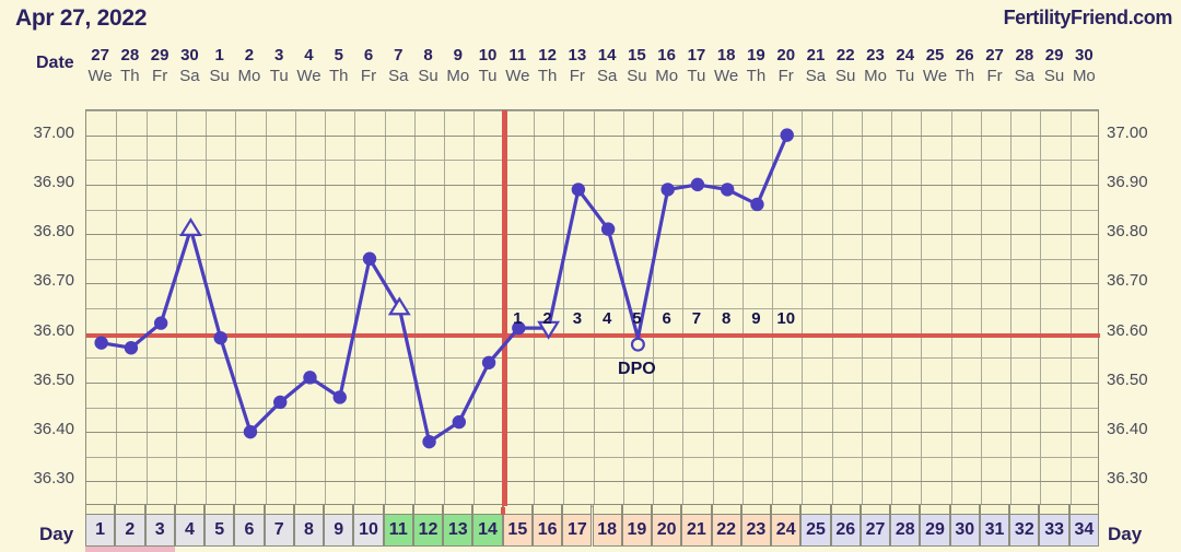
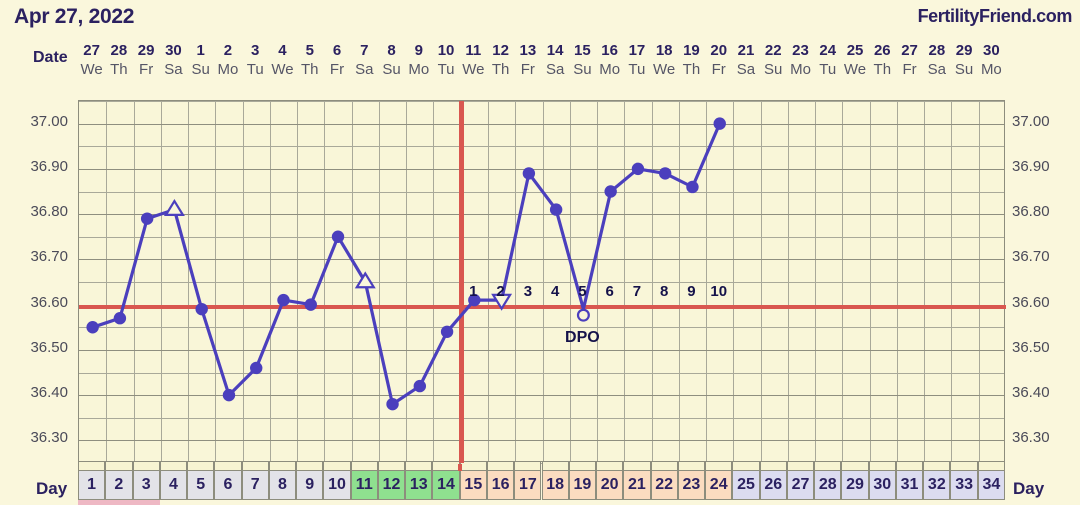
1: 36.58 -> 36.55
3: 36.62 -> 36.79
8: 36.51 -> 36.61
9: 36.47 -> 36.60
20: 36.89 -> 36.85
